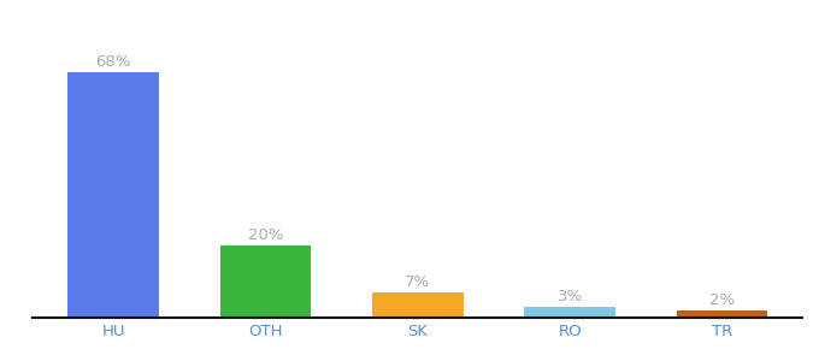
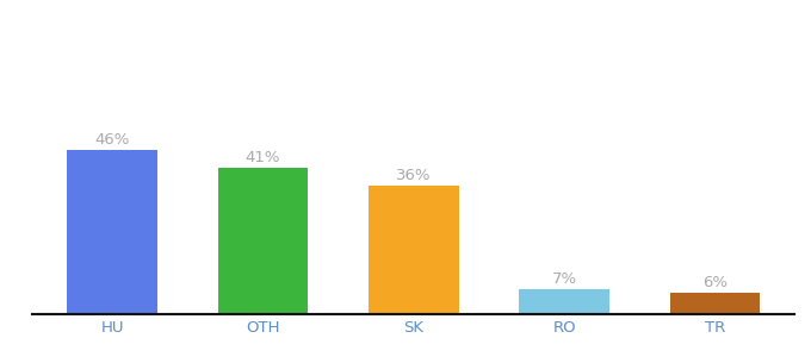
HU: 68% -> 46%
OTH: 20% -> 41%
SK: 7% -> 36%
RO: 3% -> 7%
TR: 2% -> 6%
